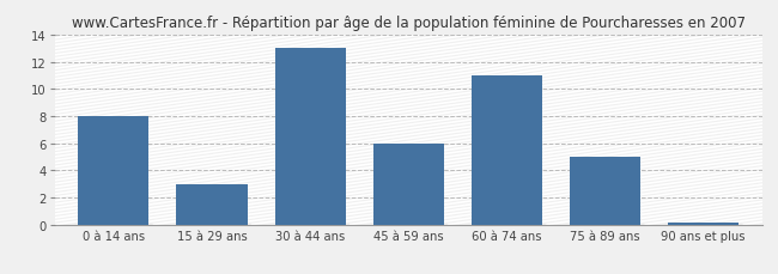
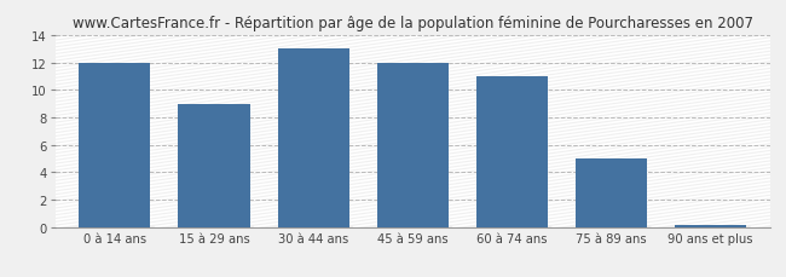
0 à 14 ans: 8.0 -> 12.0
15 à 29 ans: 3.0 -> 9.0
45 à 59 ans: 6.0 -> 12.0
